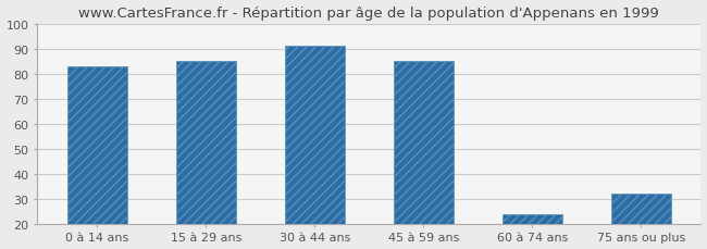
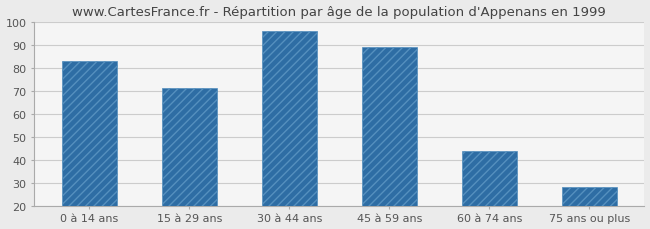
15 à 29 ans: 85 -> 71
30 à 44 ans: 91 -> 96
45 à 59 ans: 85 -> 89
60 à 74 ans: 24 -> 44
75 ans ou plus: 32 -> 28
